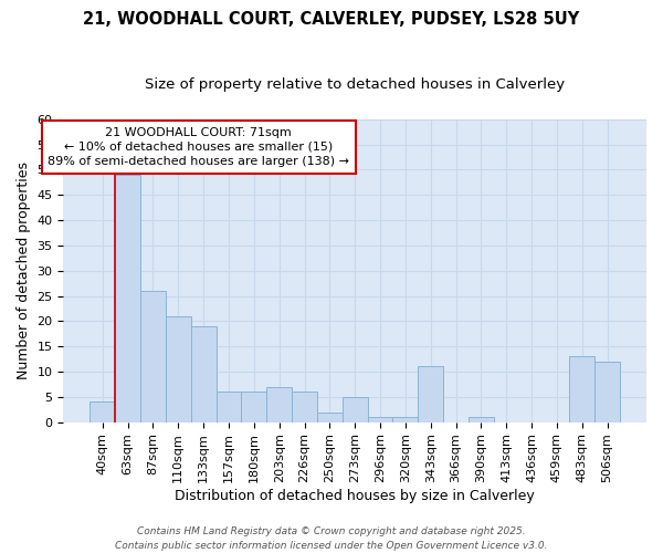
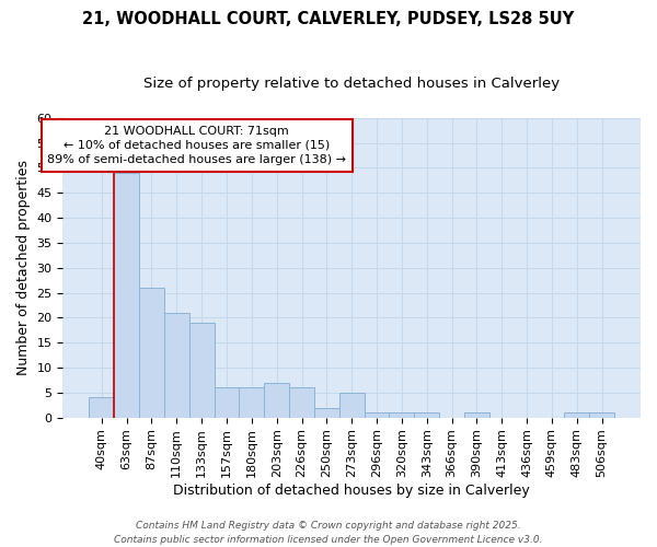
343sqm: 11 -> 1
483sqm: 13 -> 1
506sqm: 12 -> 1
